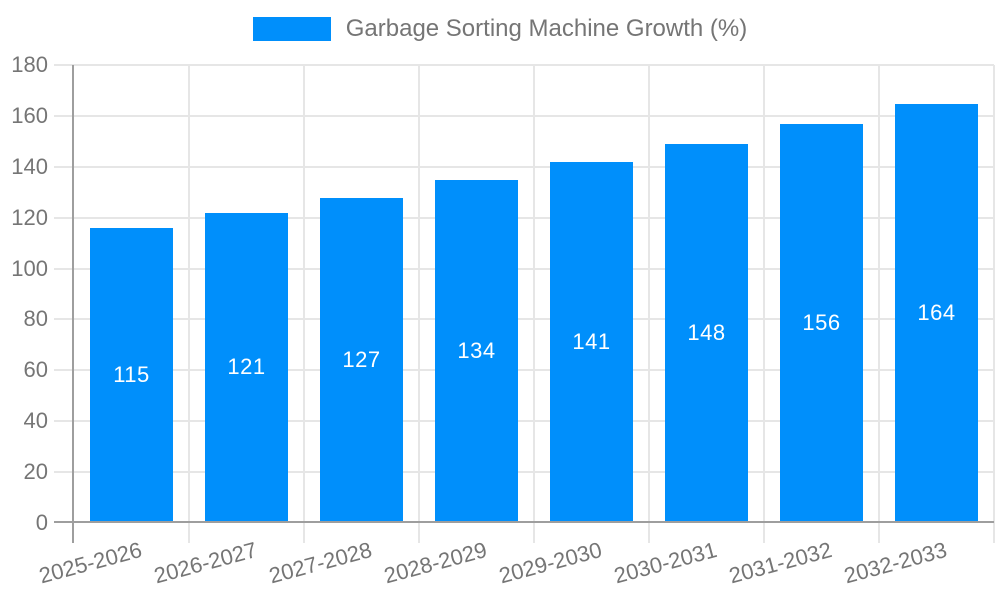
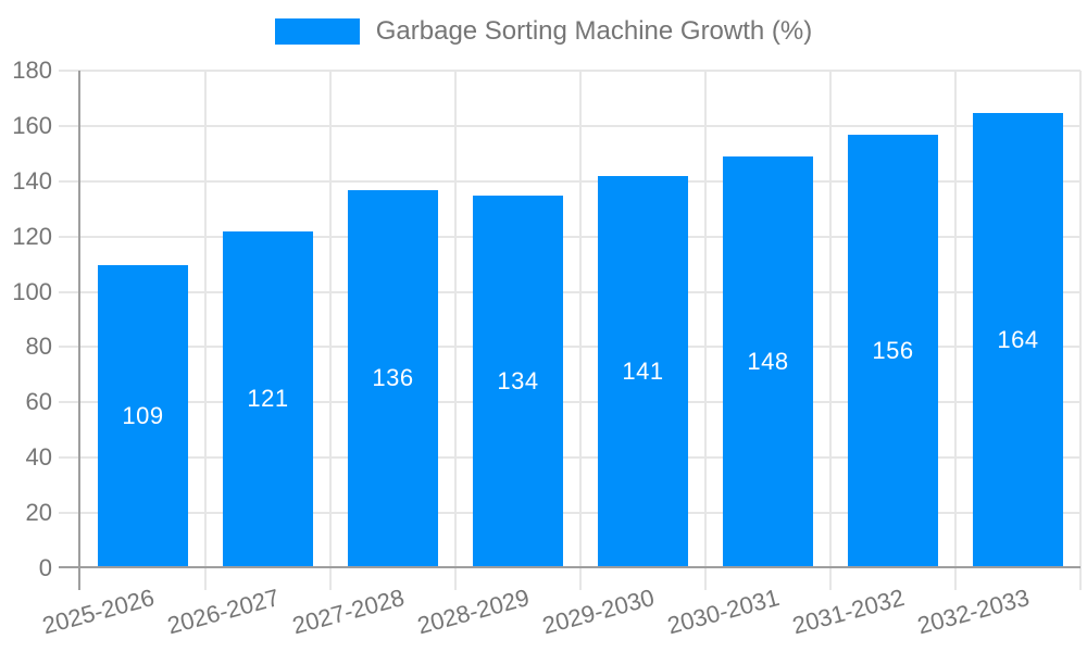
2025-2026: 115 -> 109
2027-2028: 127 -> 136
